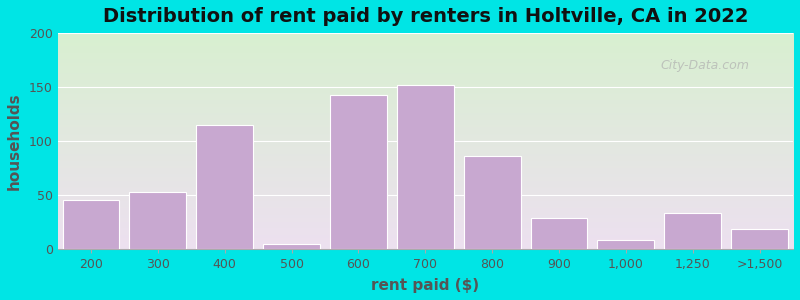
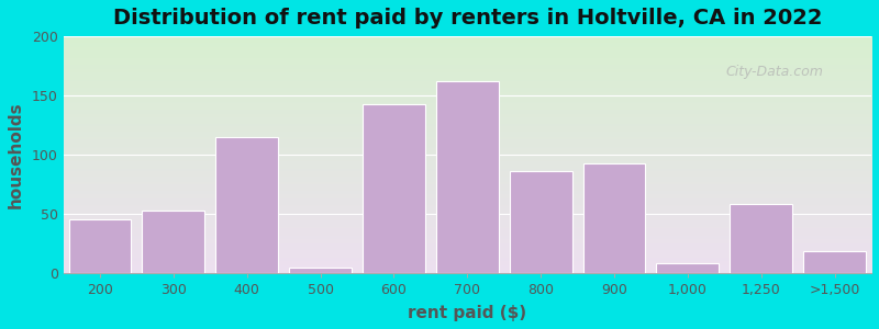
700: 152 -> 162
900: 29 -> 93
1,250: 33 -> 58
